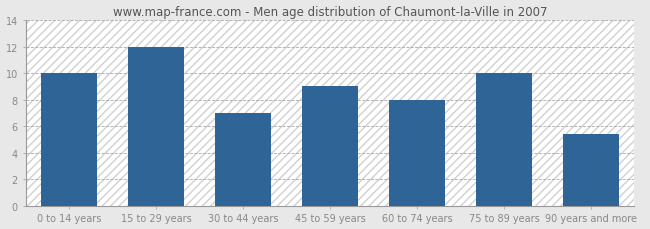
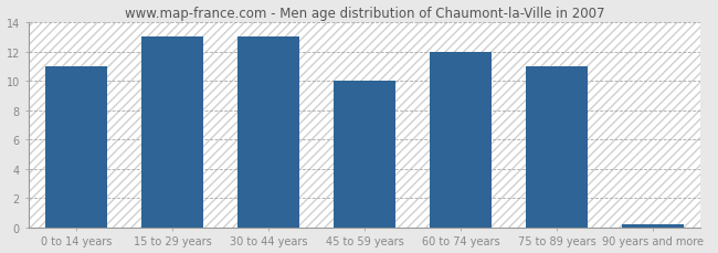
0 to 14 years: 10.0 -> 11.0
15 to 29 years: 12.0 -> 13.0
30 to 44 years: 7.0 -> 13.0
45 to 59 years: 9.0 -> 10.0
60 to 74 years: 8.0 -> 12.0
75 to 89 years: 10.0 -> 11.0
90 years and more: 5.4 -> 0.2
